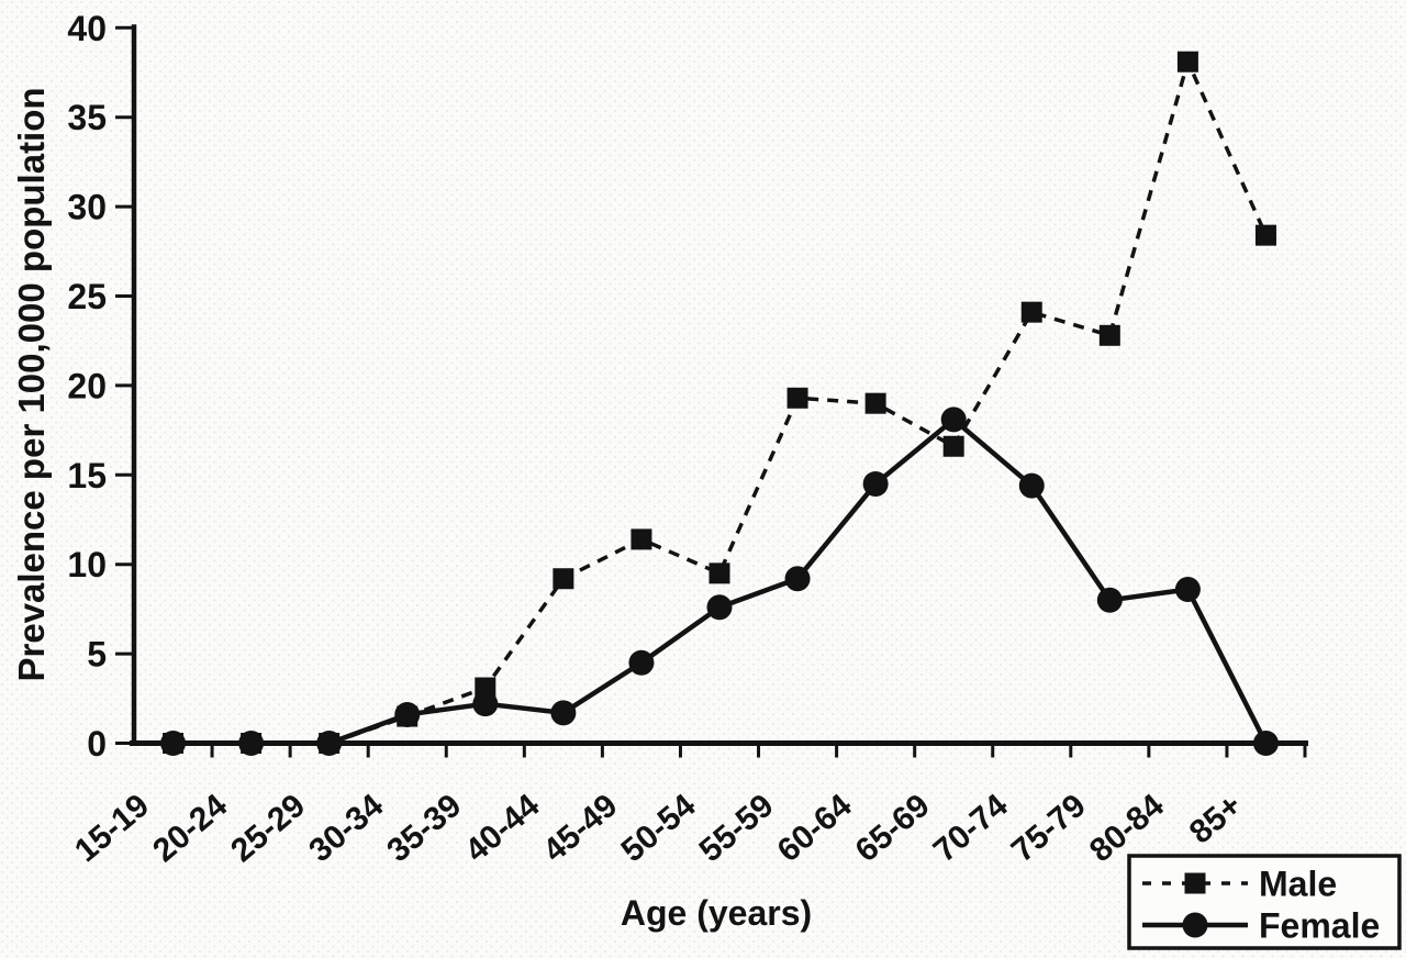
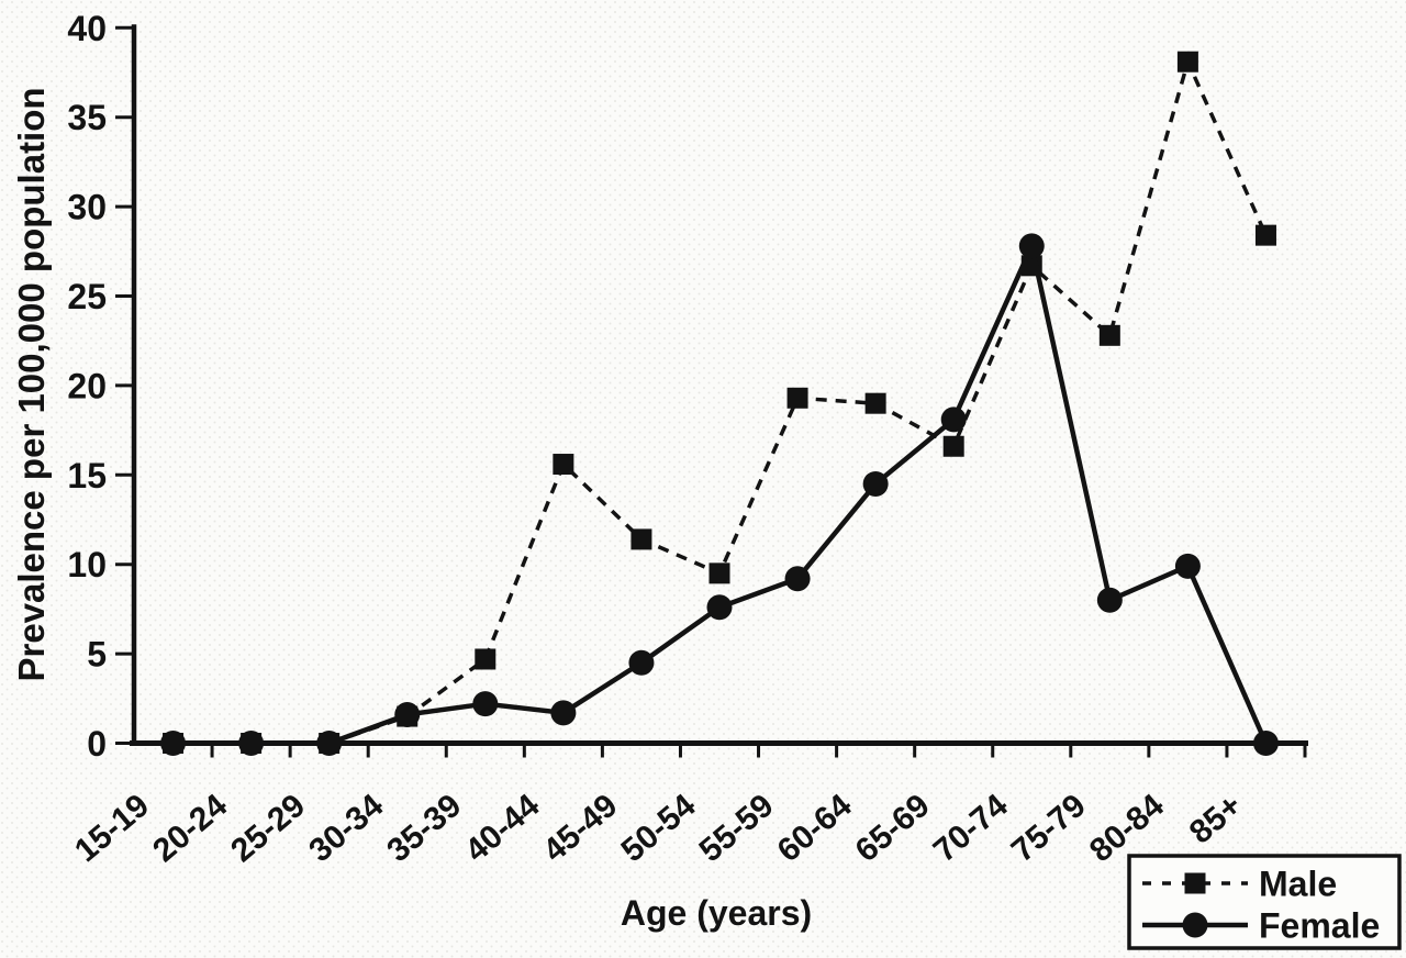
Male/35-39: 3.1 -> 4.7
Male/40-44: 9.2 -> 15.6
Male/70-74: 24.1 -> 26.7
Female/70-74: 14.4 -> 27.8
Female/80-84: 8.6 -> 9.9
